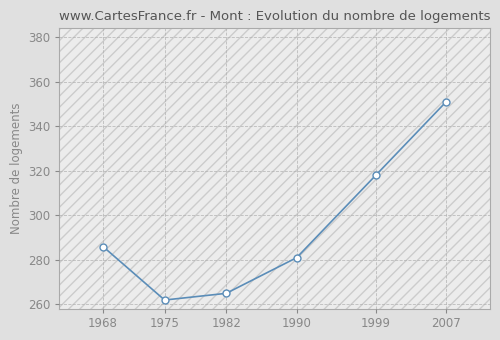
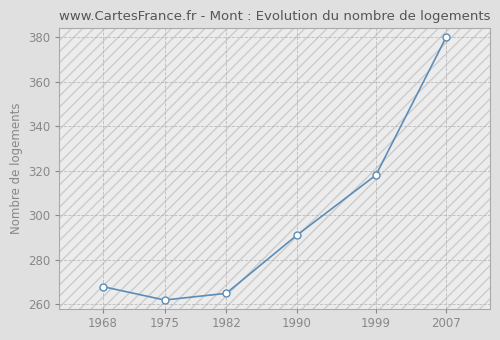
1968: 286 -> 268
1990: 281 -> 291
2007: 351 -> 380
